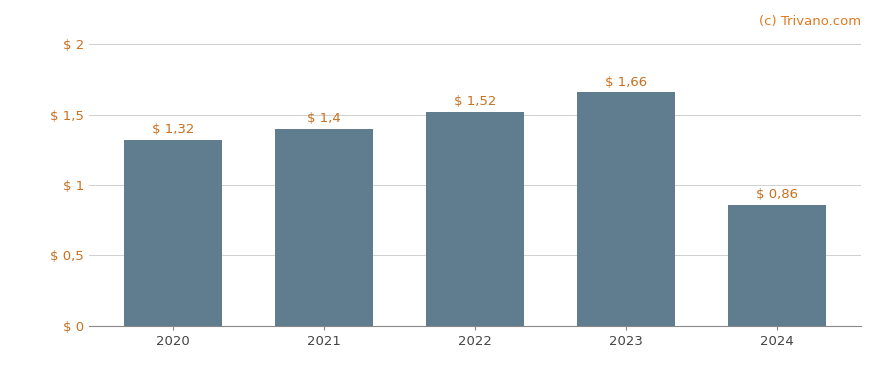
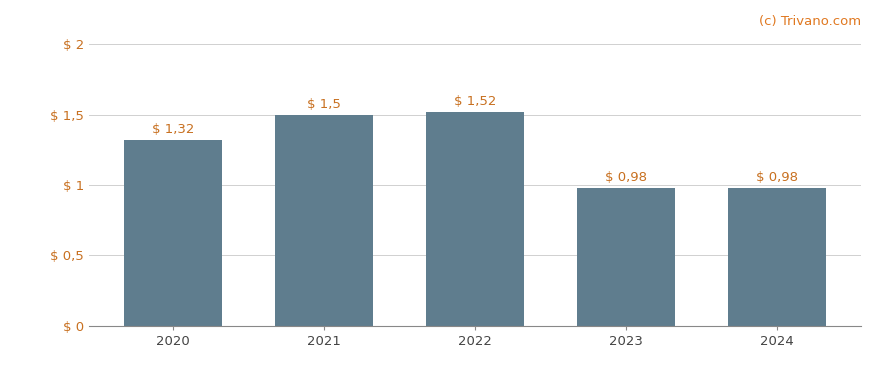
2021: 1,4 -> 1,5
2023: 1,66 -> 0,98
2024: 0,86 -> 0,98
